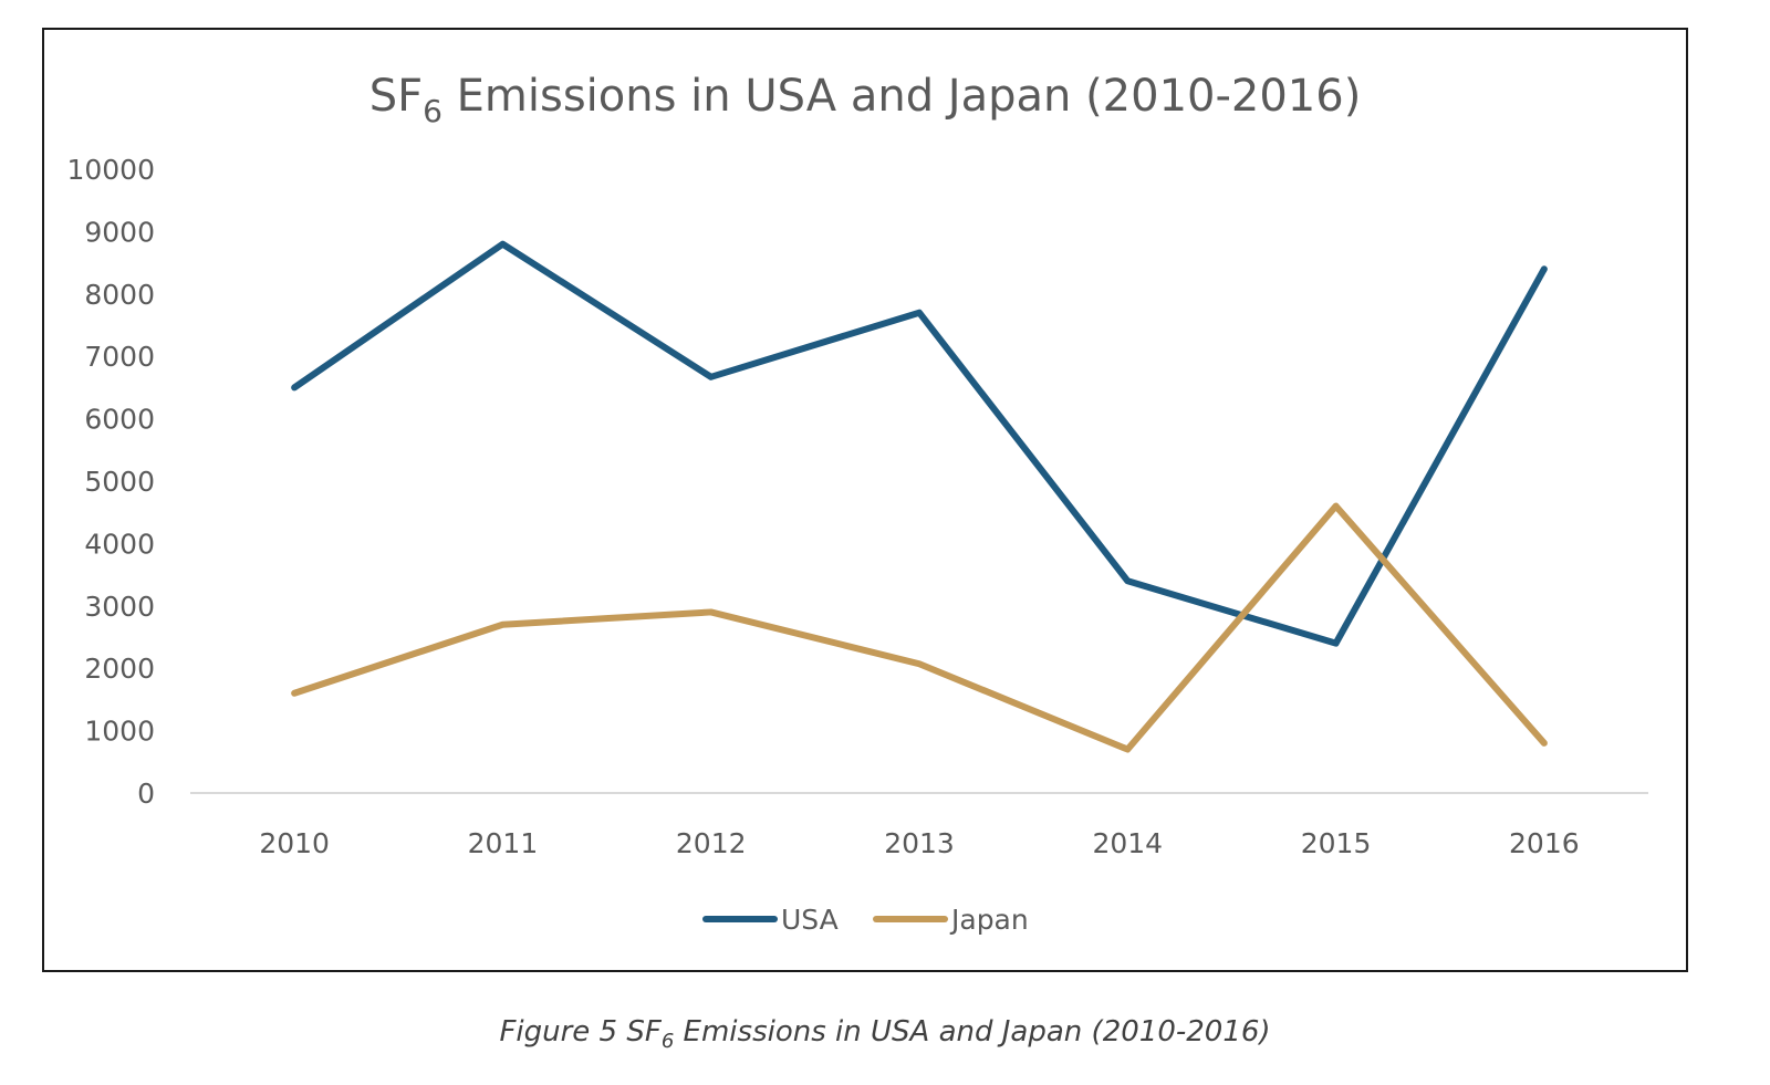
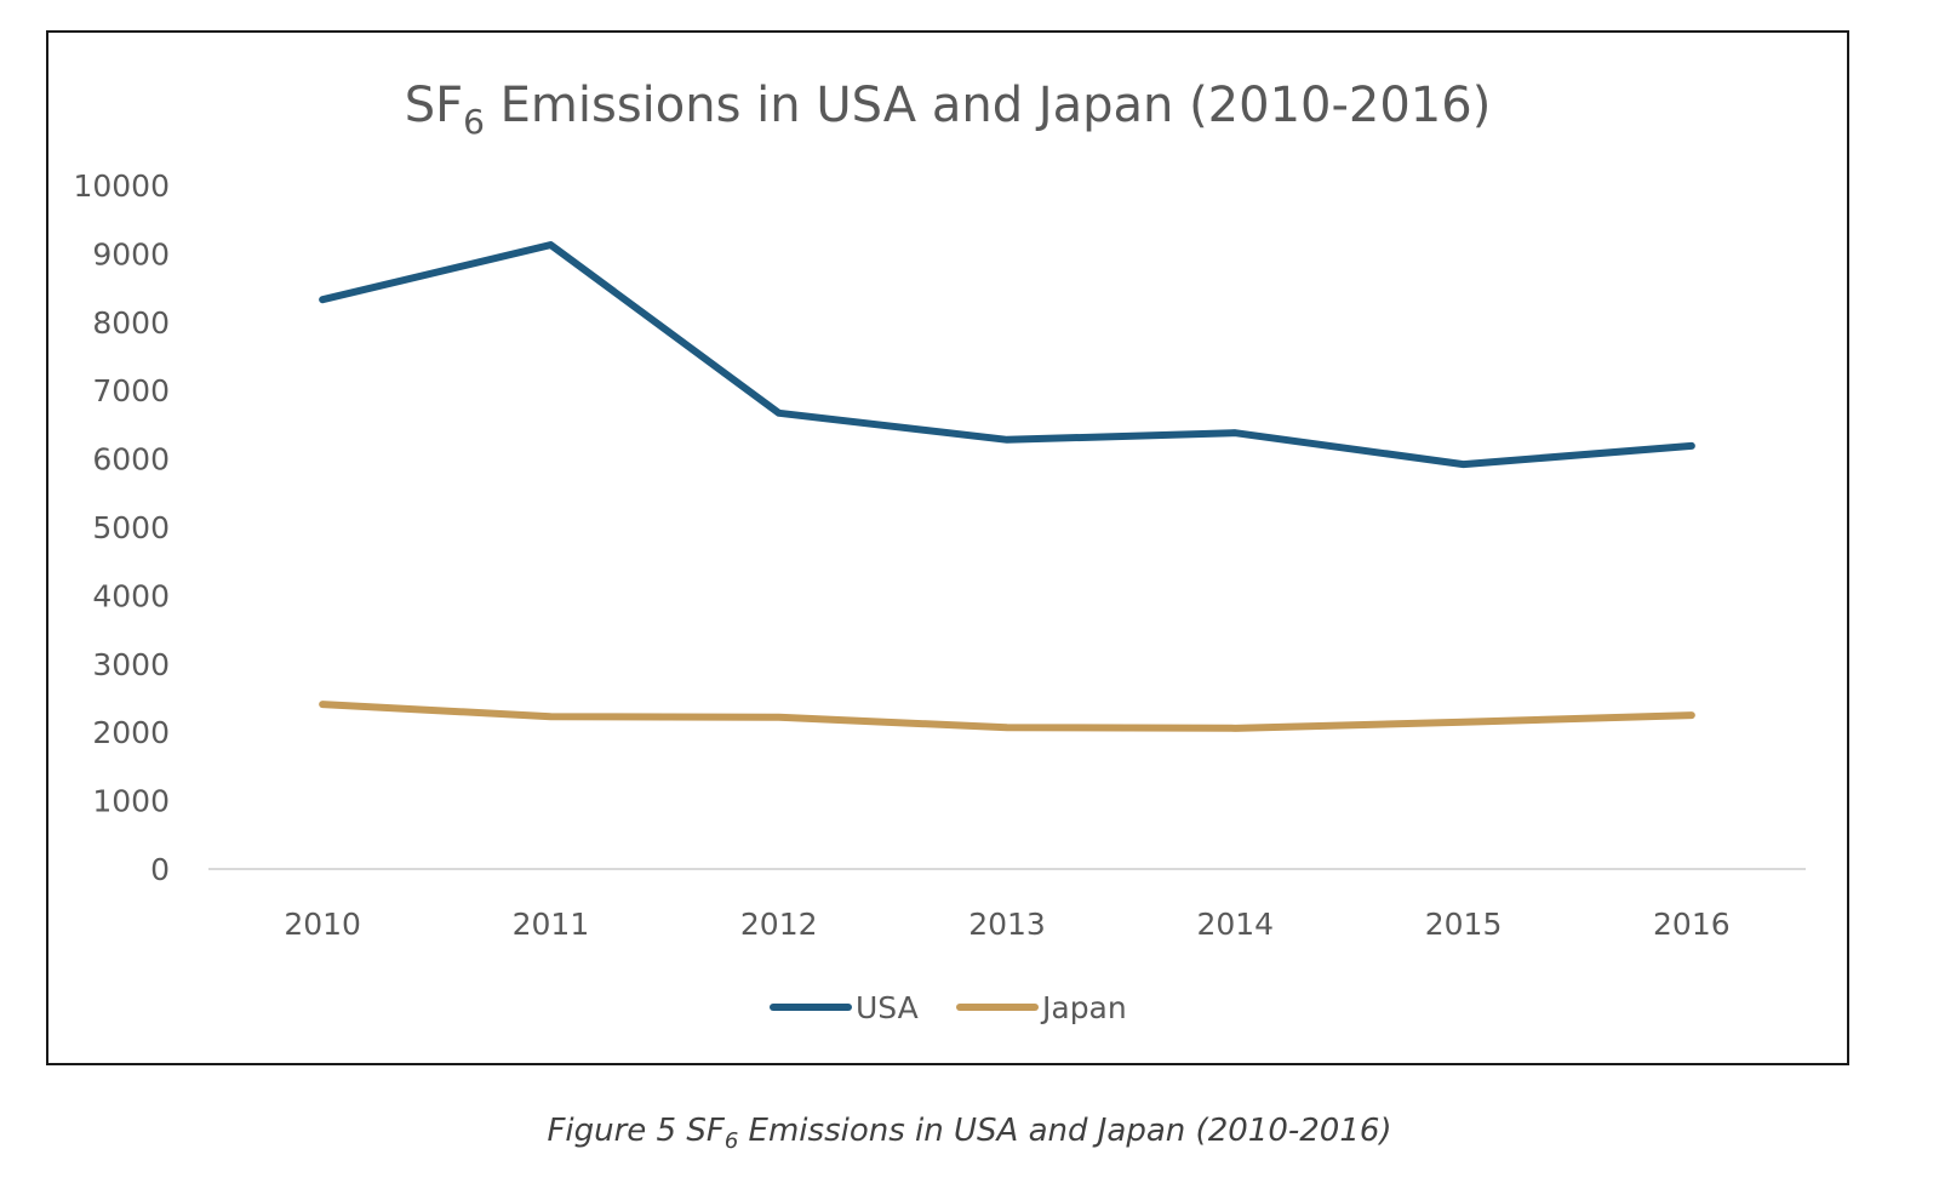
USA/2010: 6500 -> 8300
Japan/2010: 1600 -> 2400
USA/2011: 8800 -> 9100
Japan/2011: 2700 -> 2200
Japan/2012: 2900 -> 2200
USA/2013: 7700 -> 6300
USA/2014: 3400 -> 6400
Japan/2014: 700 -> 2100
USA/2015: 2400 -> 5900
Japan/2015: 4600 -> 2200
USA/2016: 8400 -> 6200
Japan/2016: 800 -> 2200
